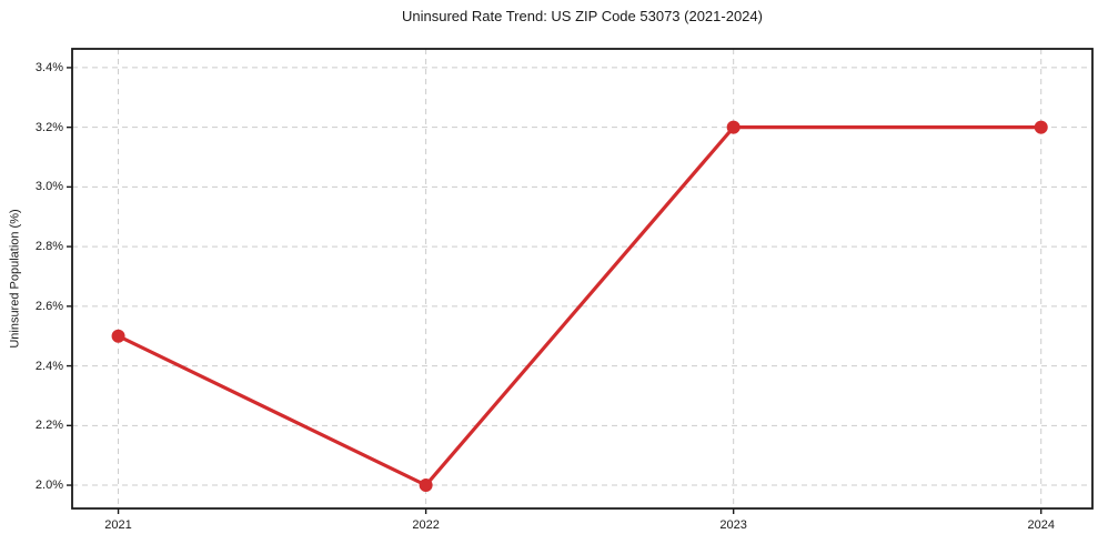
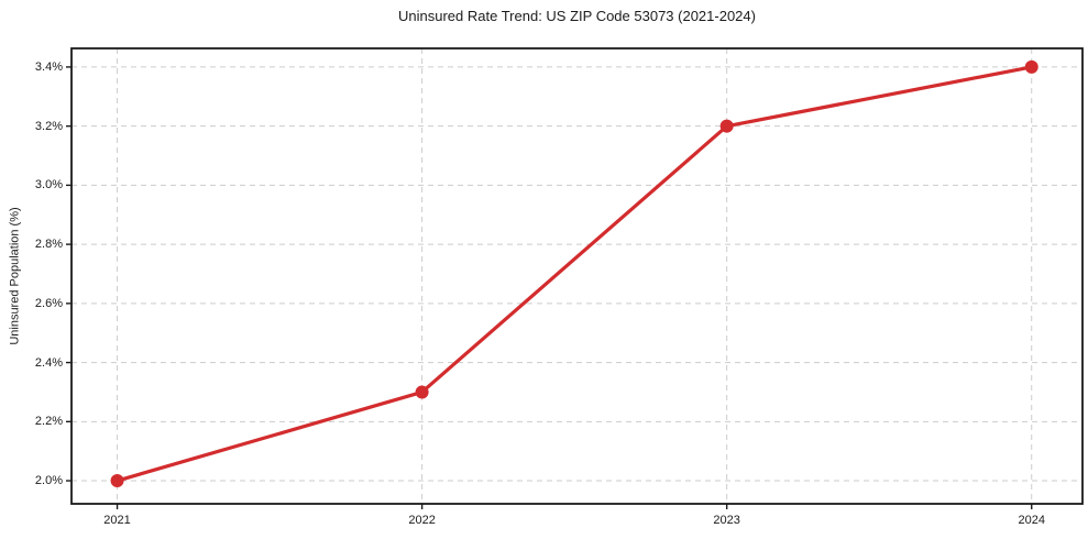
2021: 2.5% -> 2.0%
2022: 2.0% -> 2.3%
2024: 3.2% -> 3.4%
